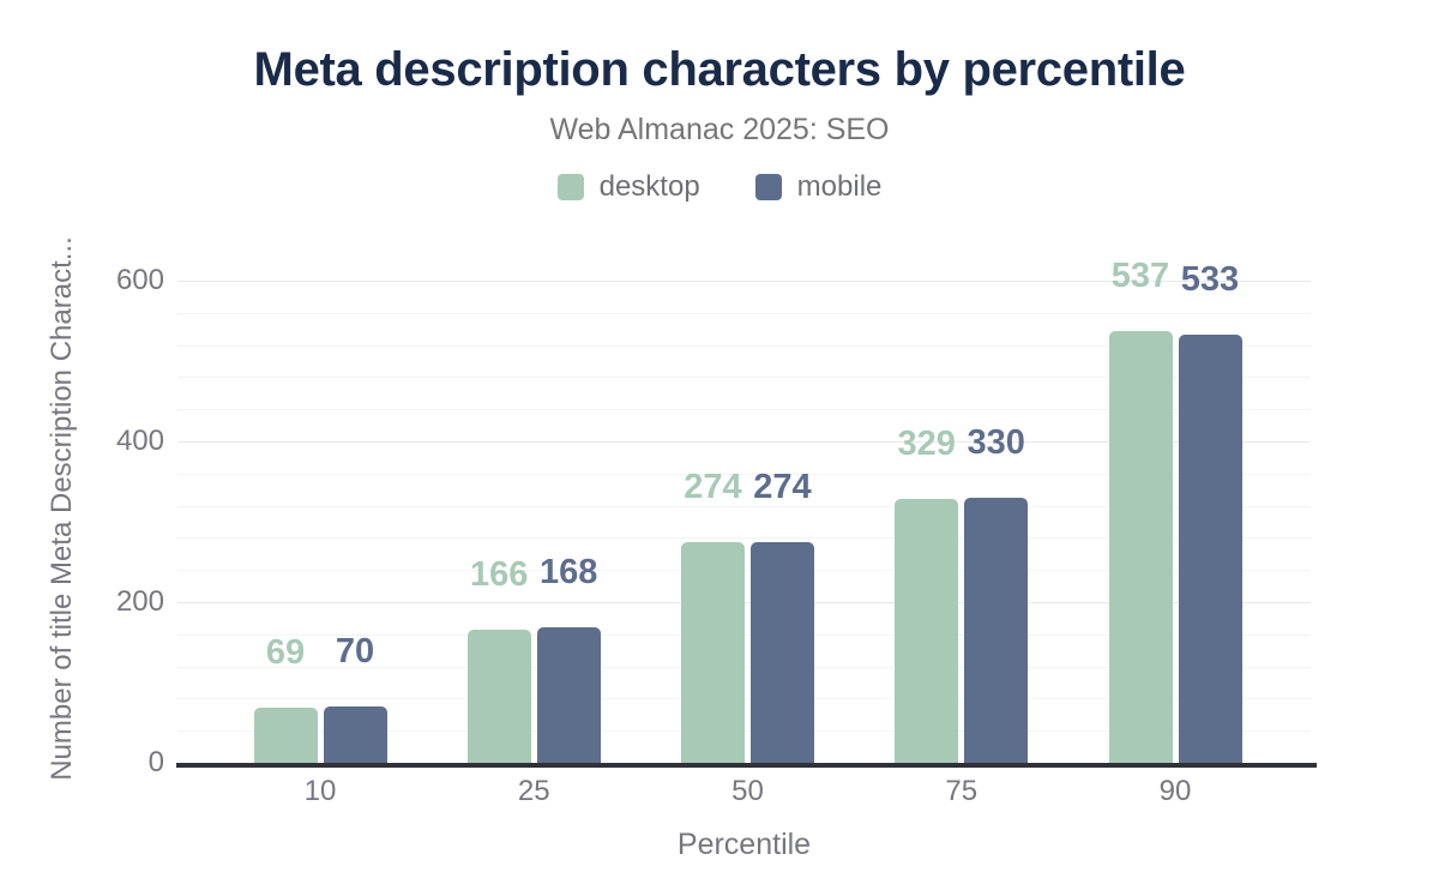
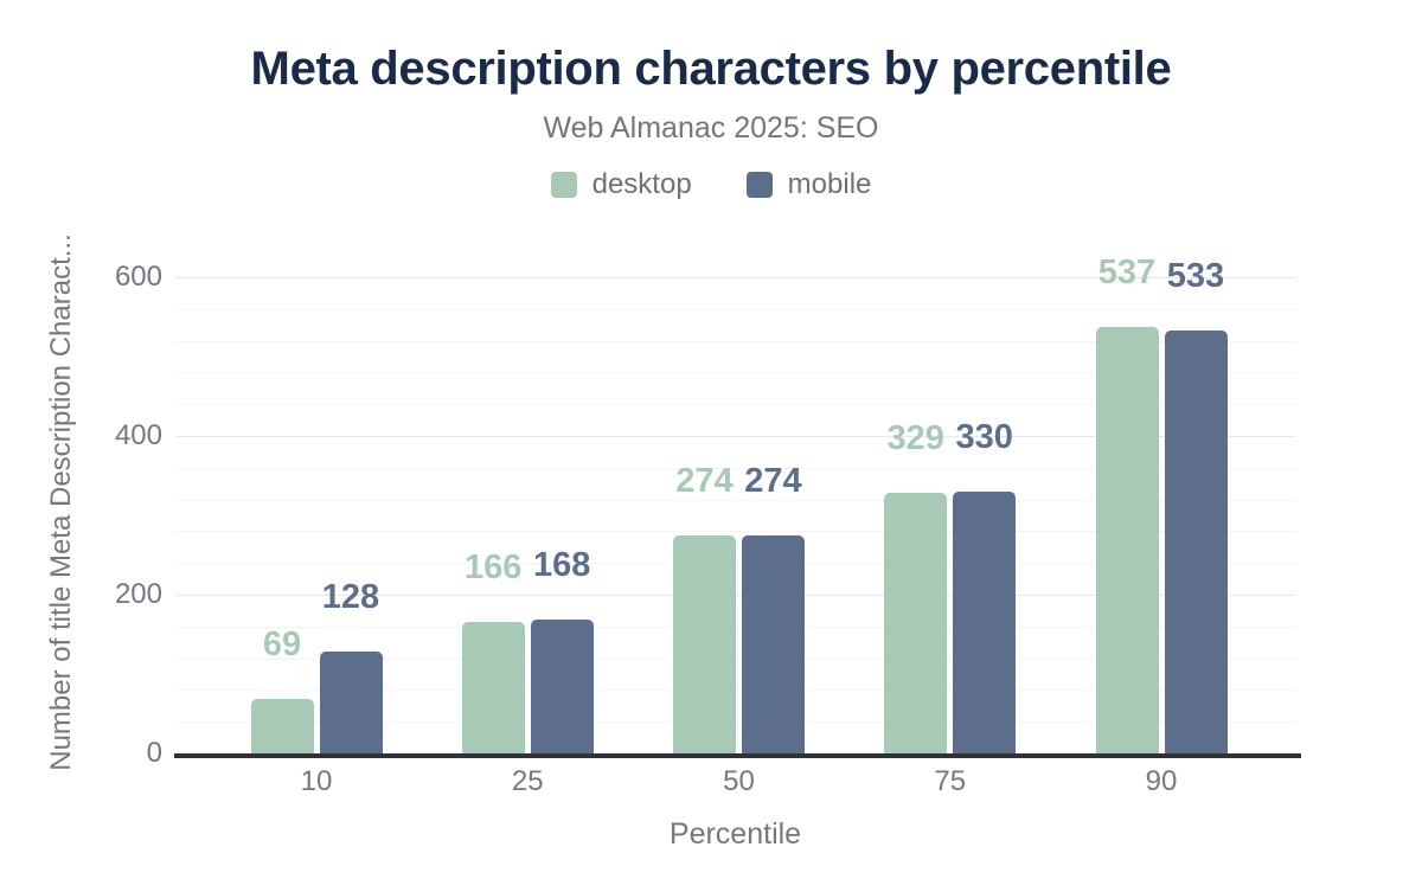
mobile/10: 70 -> 128
